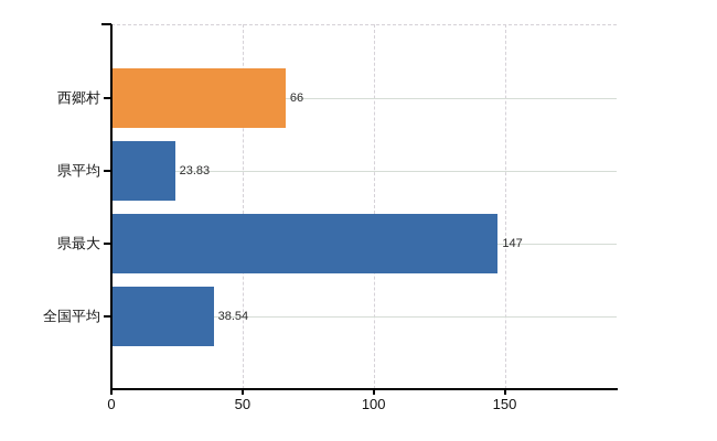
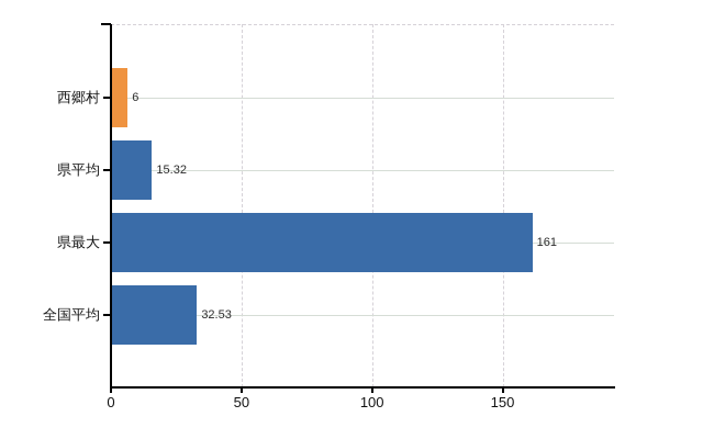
西郷村: 66 -> 6
県平均: 23.83 -> 15.32
県最大: 147 -> 161
全国平均: 38.54 -> 32.53
